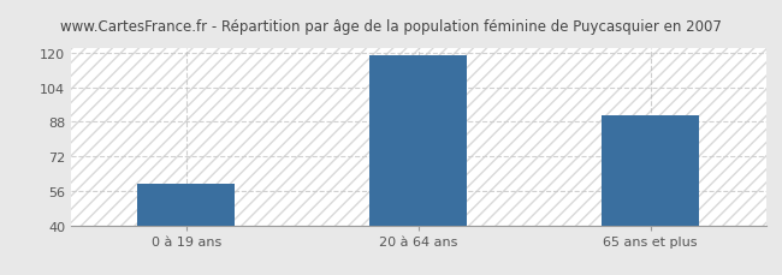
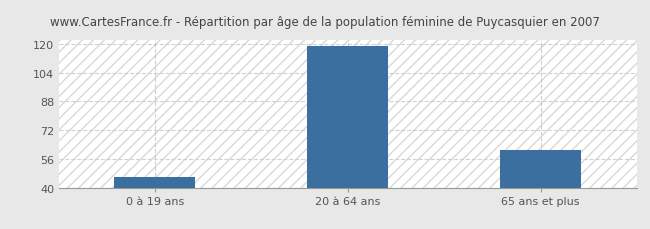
0 à 19 ans: 59 -> 46
65 ans et plus: 91 -> 61
